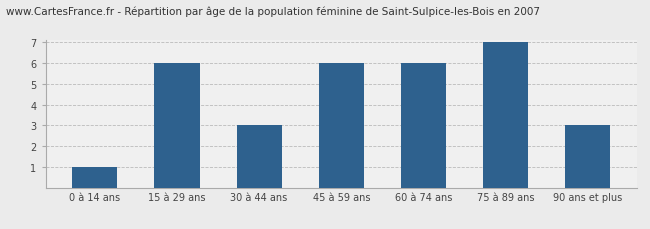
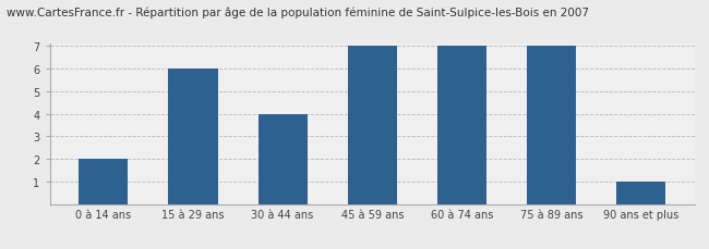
0 à 14 ans: 1 -> 2
30 à 44 ans: 3 -> 4
45 à 59 ans: 6 -> 7
60 à 74 ans: 6 -> 7
90 ans et plus: 3 -> 1
